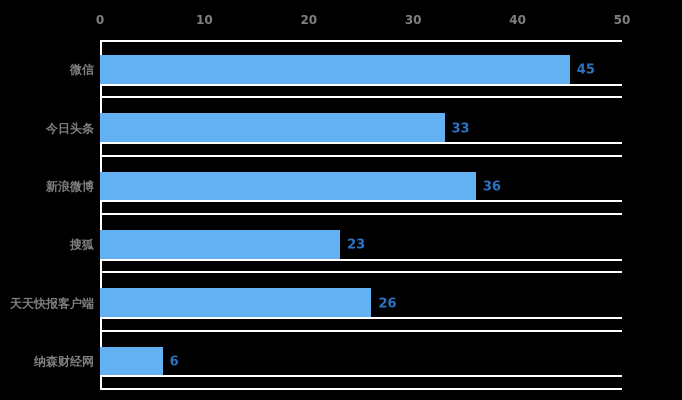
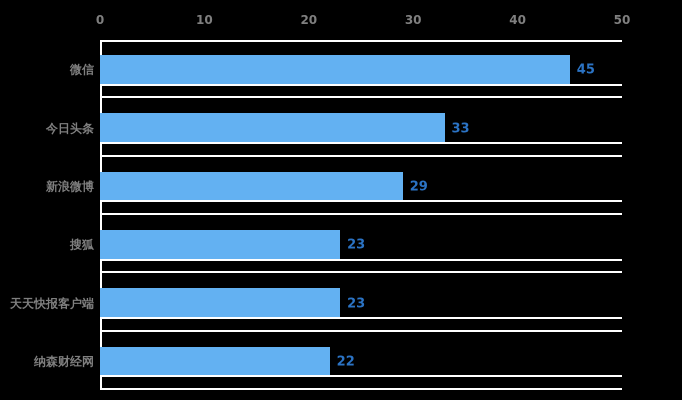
新浪微博: 36 -> 29
天天快报客户端: 26 -> 23
纳森财经网: 6 -> 22
